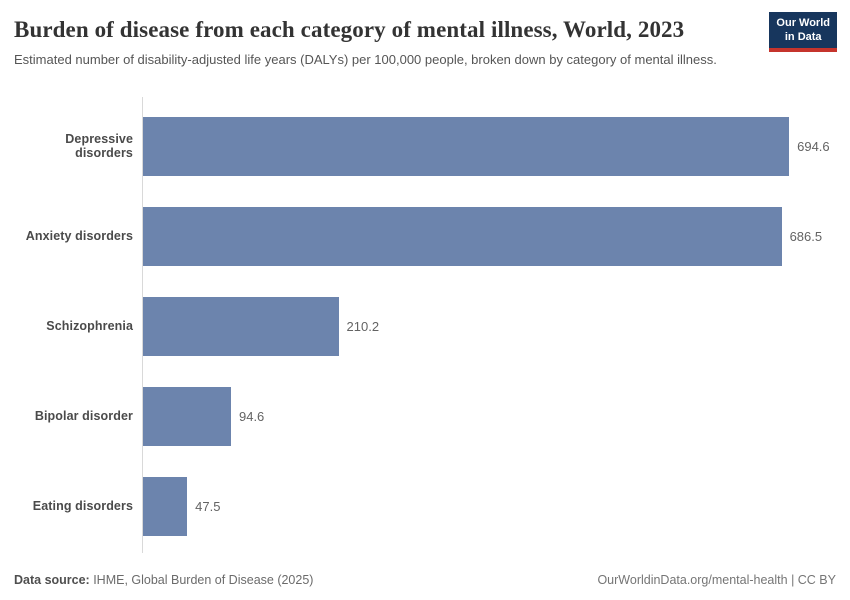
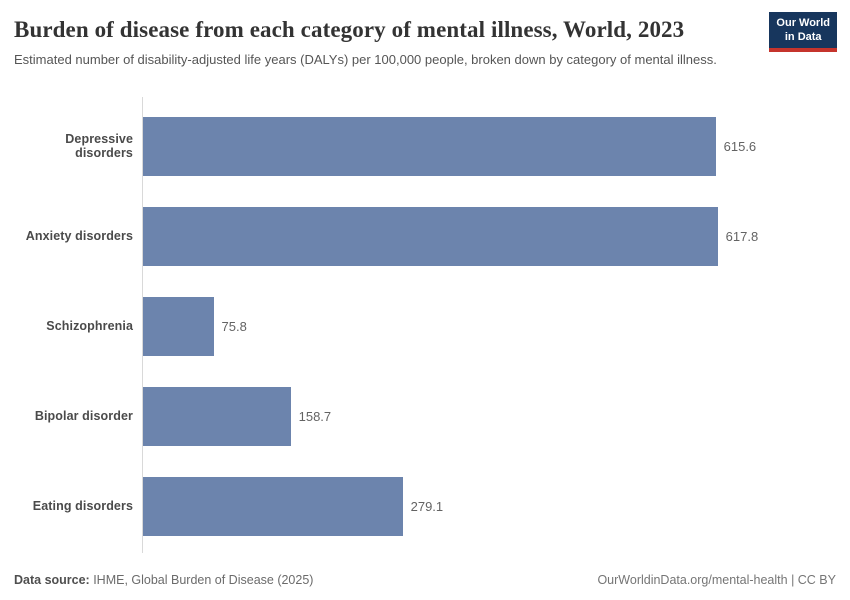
Depressive disorders: 694.6 -> 615.6
Anxiety disorders: 686.5 -> 617.8
Schizophrenia: 210.2 -> 75.8
Bipolar disorder: 94.6 -> 158.7
Eating disorders: 47.5 -> 279.1
